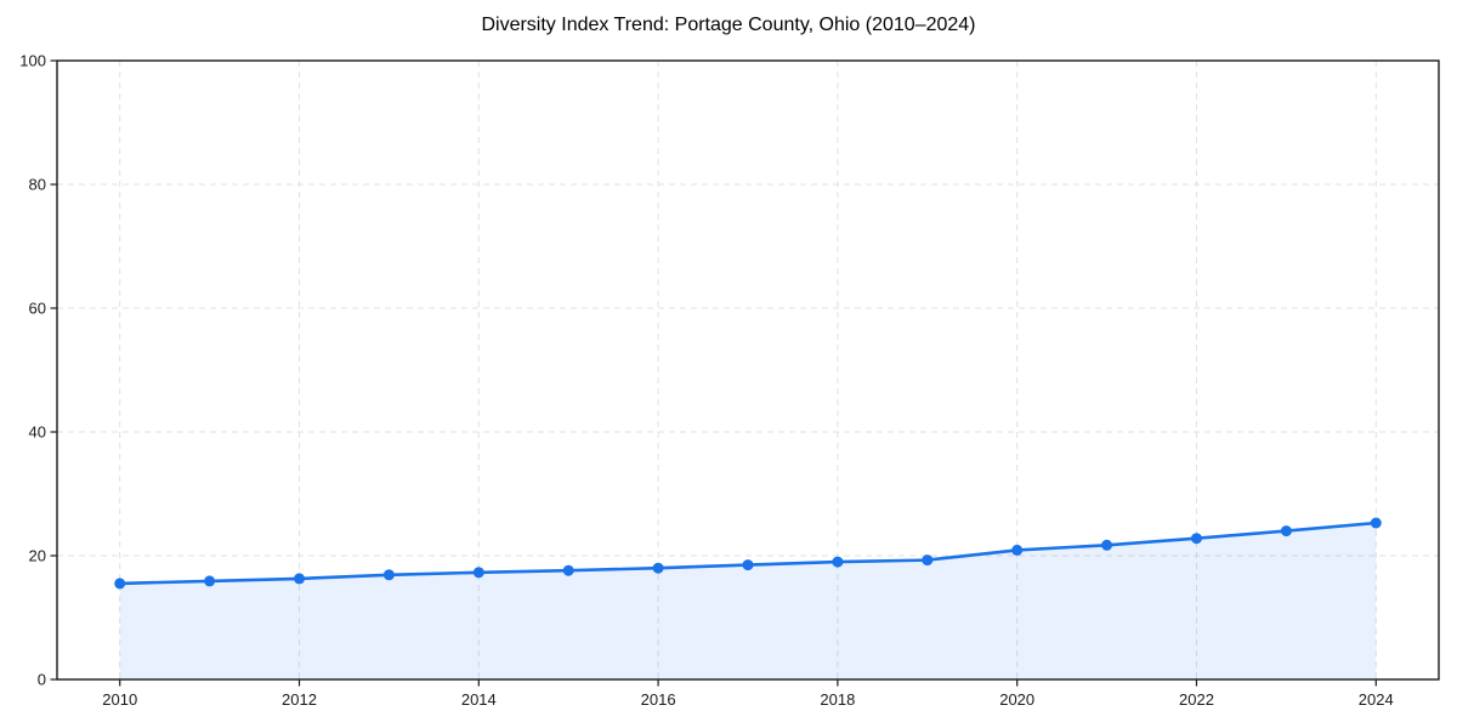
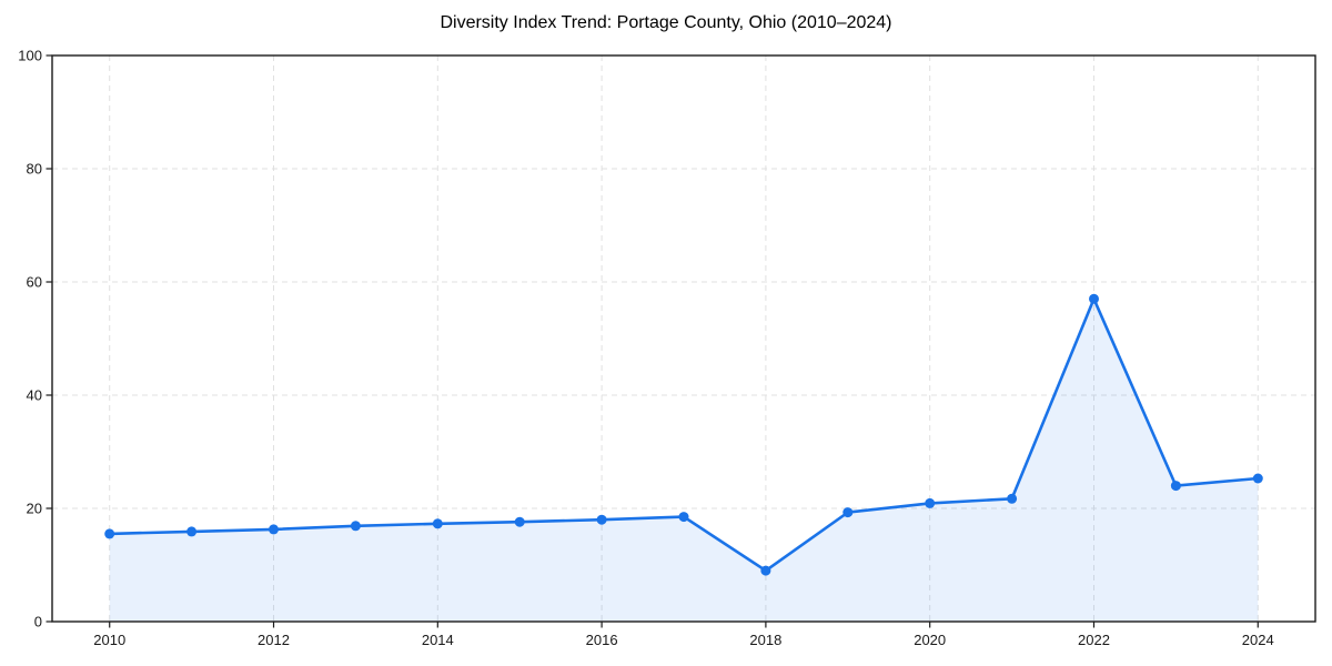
2018: 19 -> 9
2022: 23 -> 57
